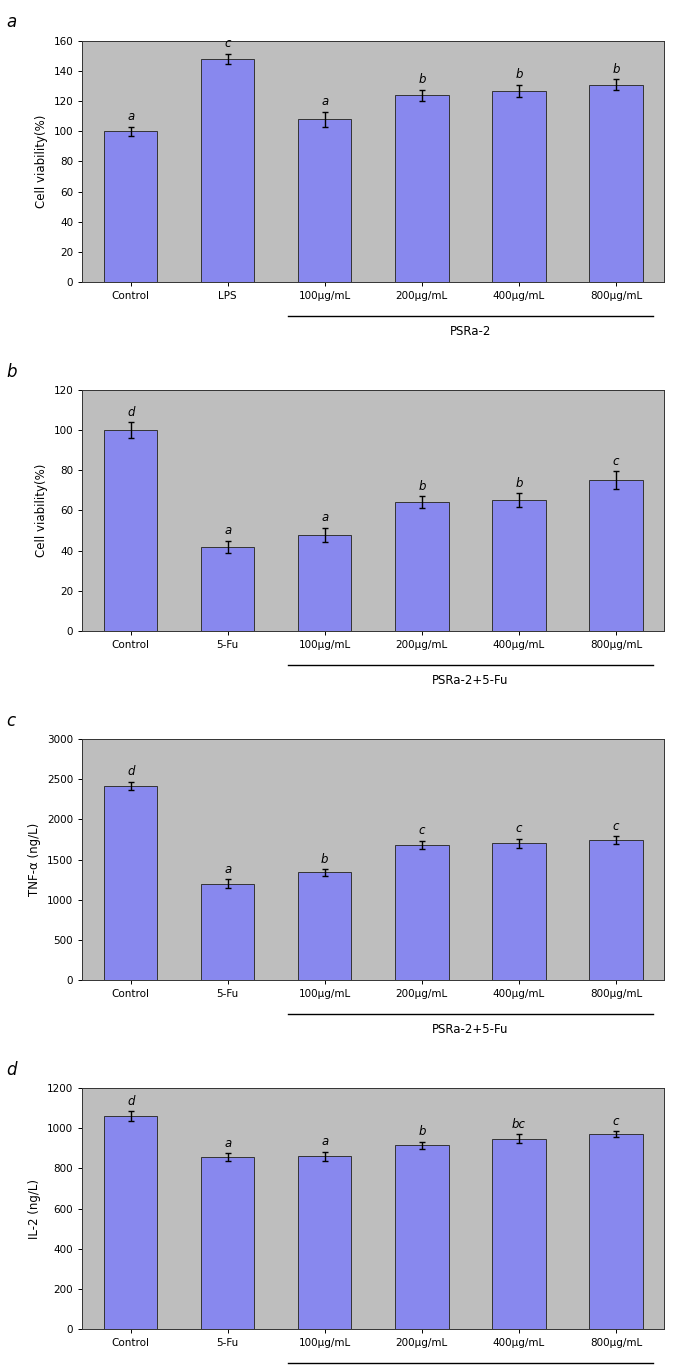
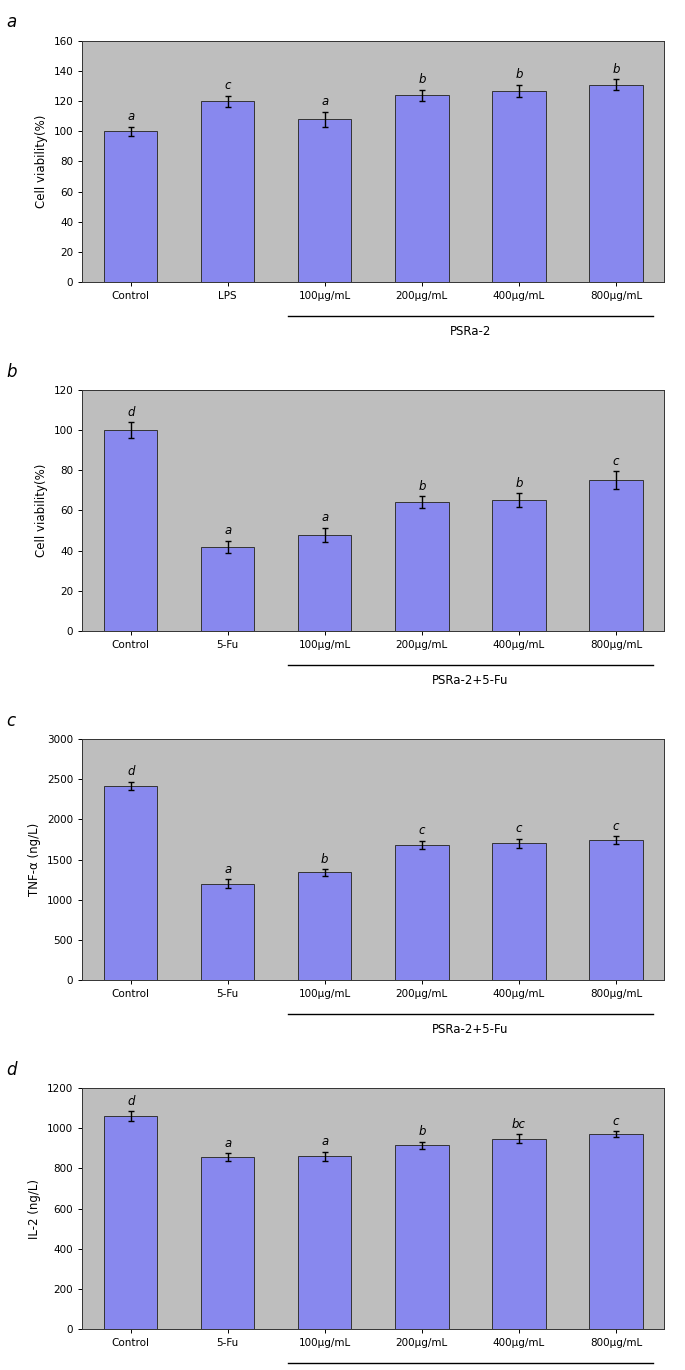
LPS: 148 -> 120
